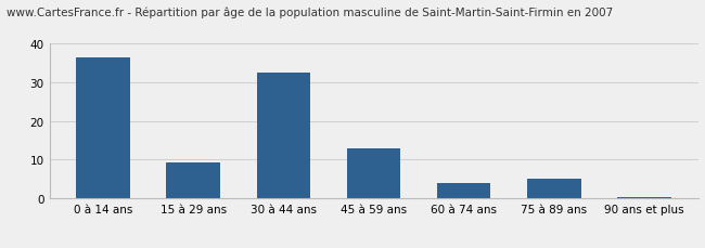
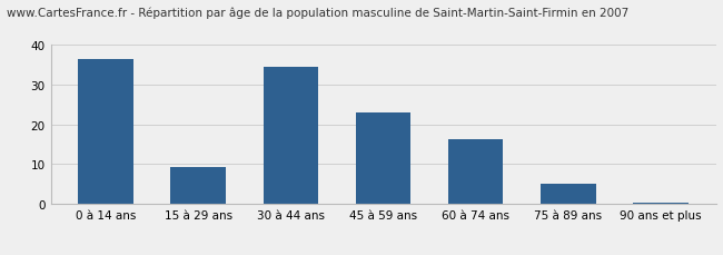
30 à 44 ans: 32.5 -> 34.5
45 à 59 ans: 13.0 -> 23.0
60 à 74 ans: 4.0 -> 16.3
